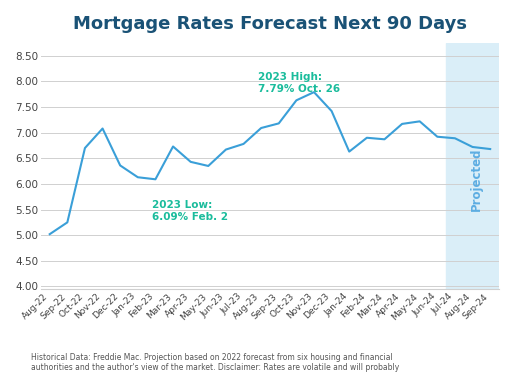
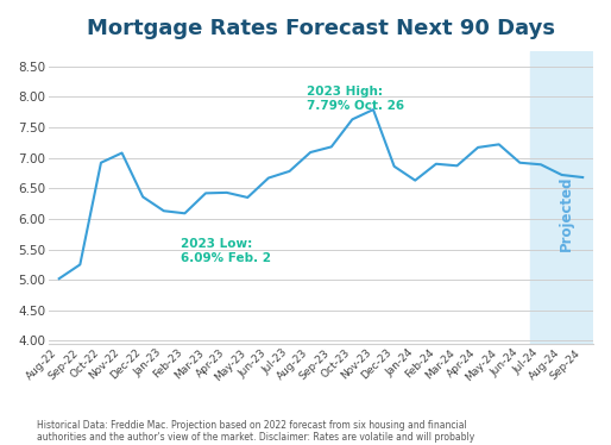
Oct-22: 6.70 -> 6.92
Mar-23: 6.73 -> 6.42
Dec-23: 7.42 -> 6.86
